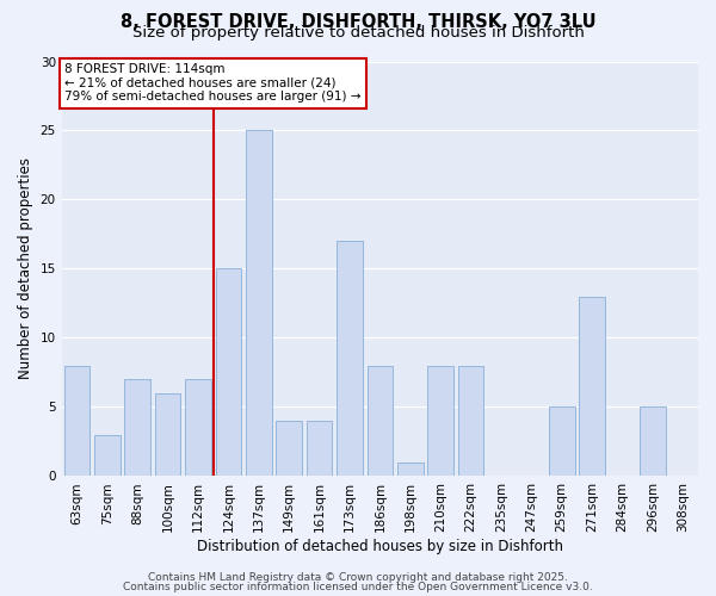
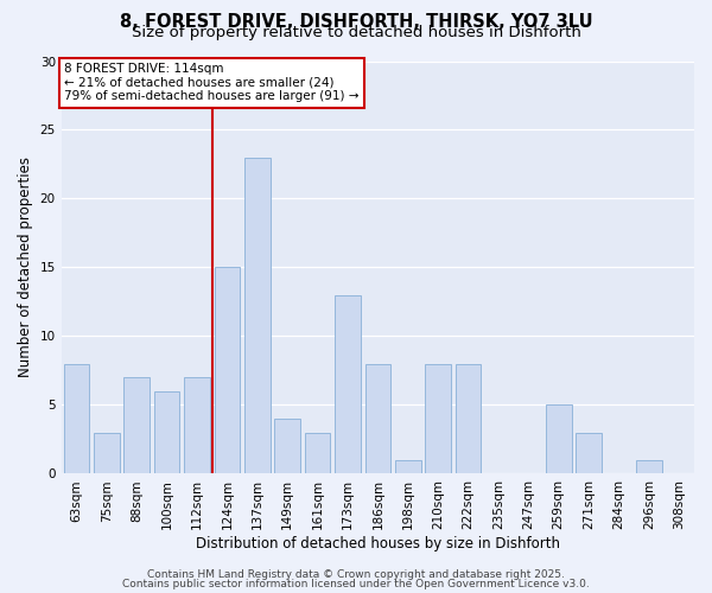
137sqm: 25 -> 23
161sqm: 4 -> 3
173sqm: 17 -> 13
271sqm: 13 -> 3
296sqm: 5 -> 1
